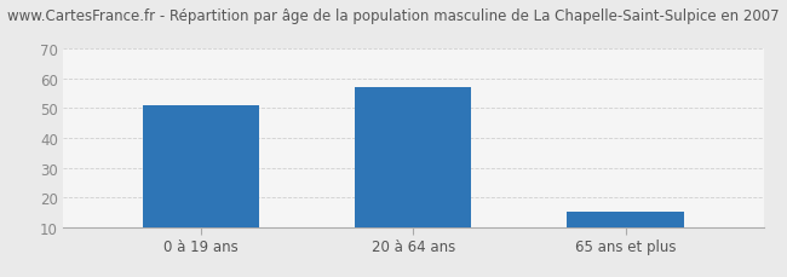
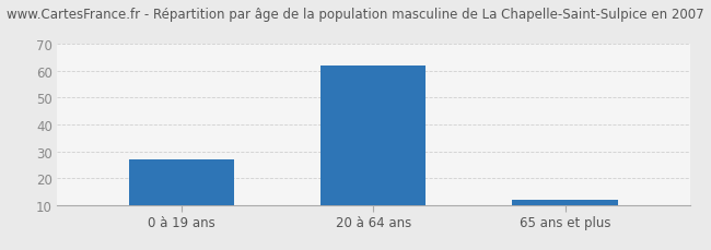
0 à 19 ans: 51 -> 27
20 à 64 ans: 57 -> 62
65 ans et plus: 15 -> 12
